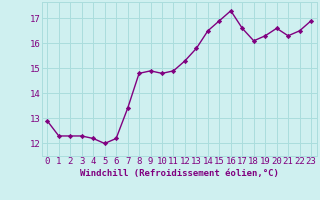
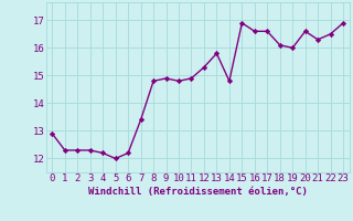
14: 16.5 -> 14.8
16: 17.3 -> 16.6
19: 16.3 -> 16.0
